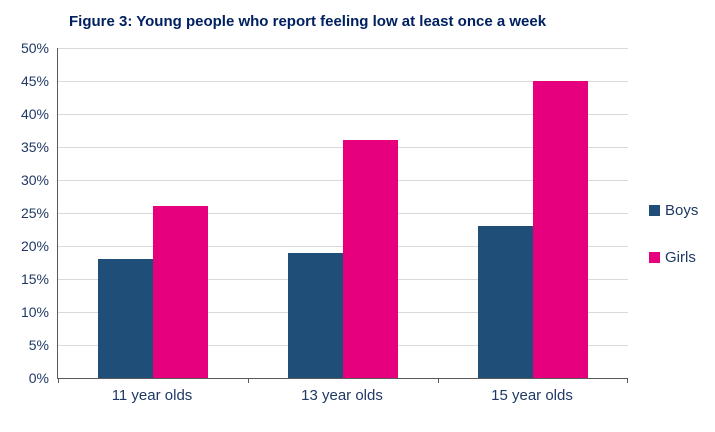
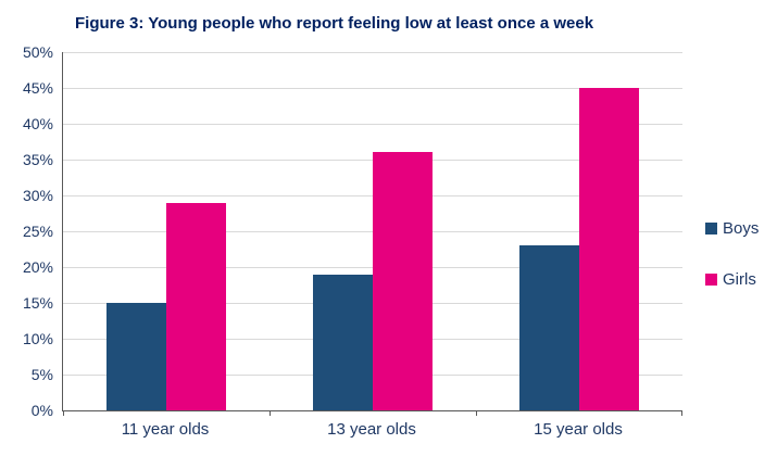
Boys/11 year olds: 18% -> 15%
Girls/11 year olds: 26% -> 29%
